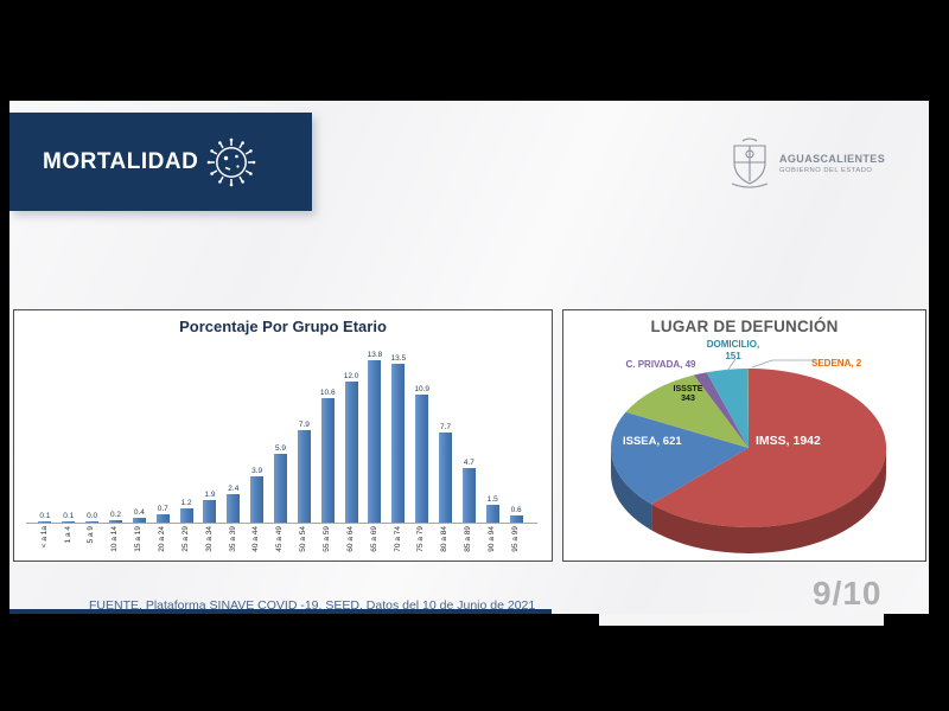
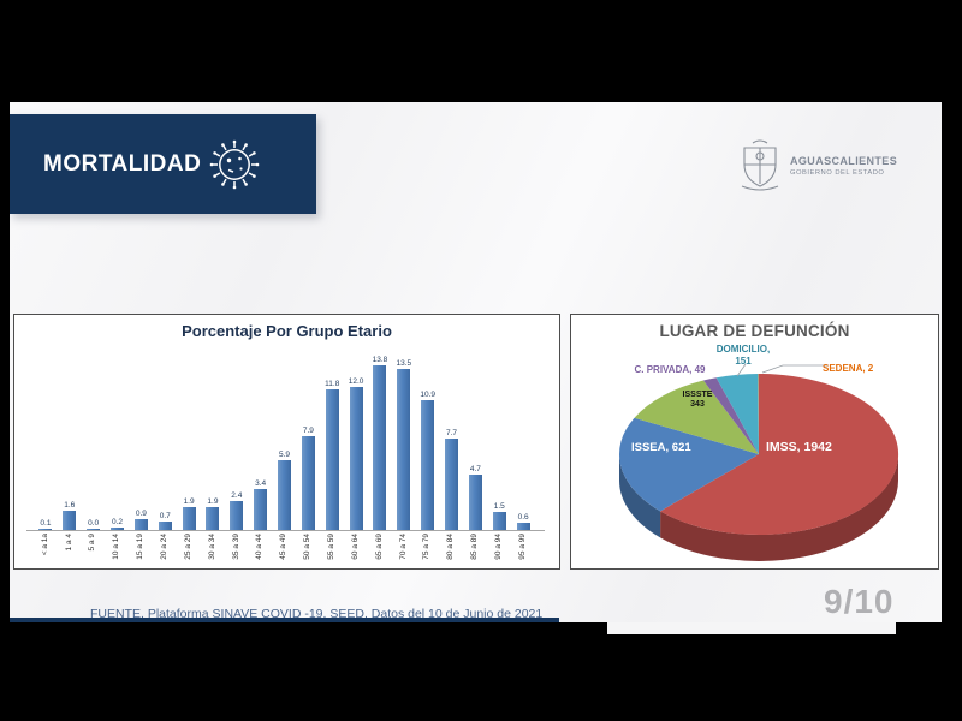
Porcentaje Por Grupo Etario/1 a 4: 0.1 -> 1.6
Porcentaje Por Grupo Etario/15 a 19: 0.4 -> 0.9
Porcentaje Por Grupo Etario/25 a 29: 1.2 -> 1.9
Porcentaje Por Grupo Etario/40 a 44: 3.9 -> 3.4
Porcentaje Por Grupo Etario/55 a 59: 10.6 -> 11.8
